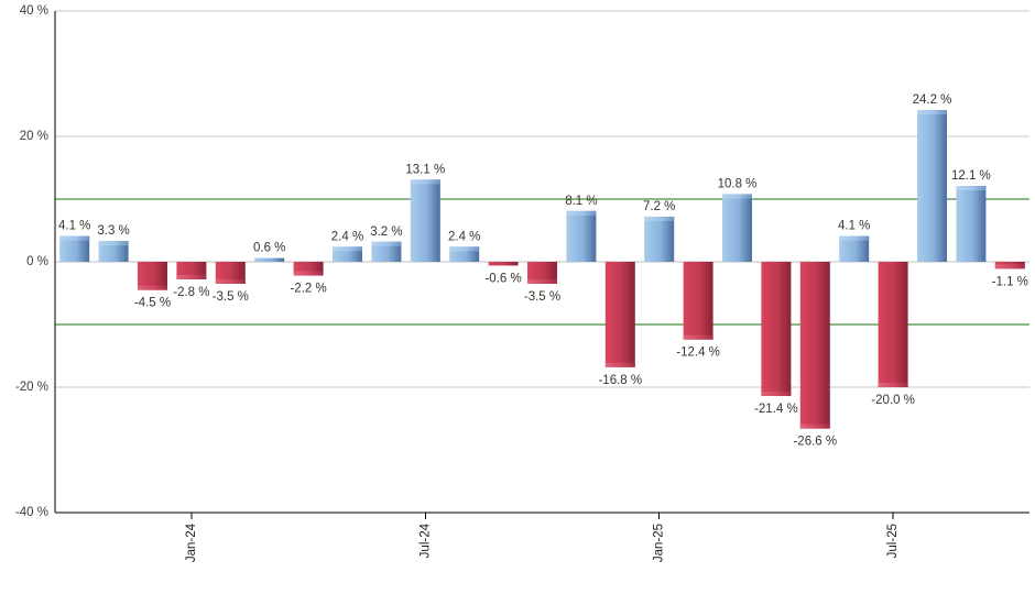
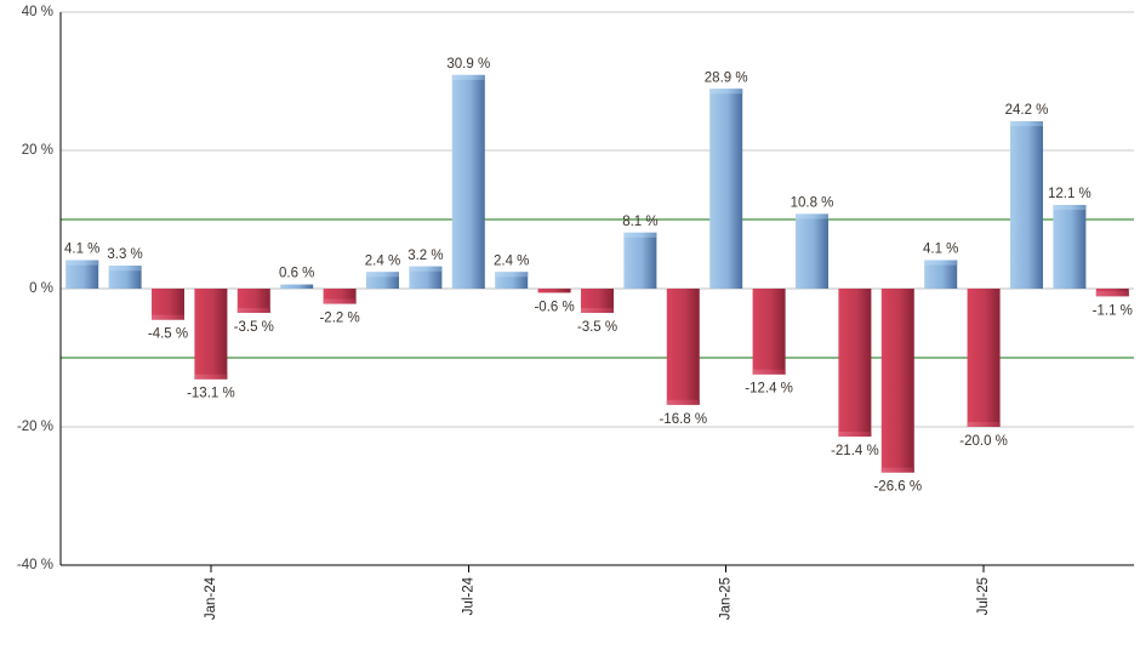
Jan-24: -2.8 -> -13.1
Jul-24: 13.1 -> 30.9
Jan-25: 7.2 -> 28.9
